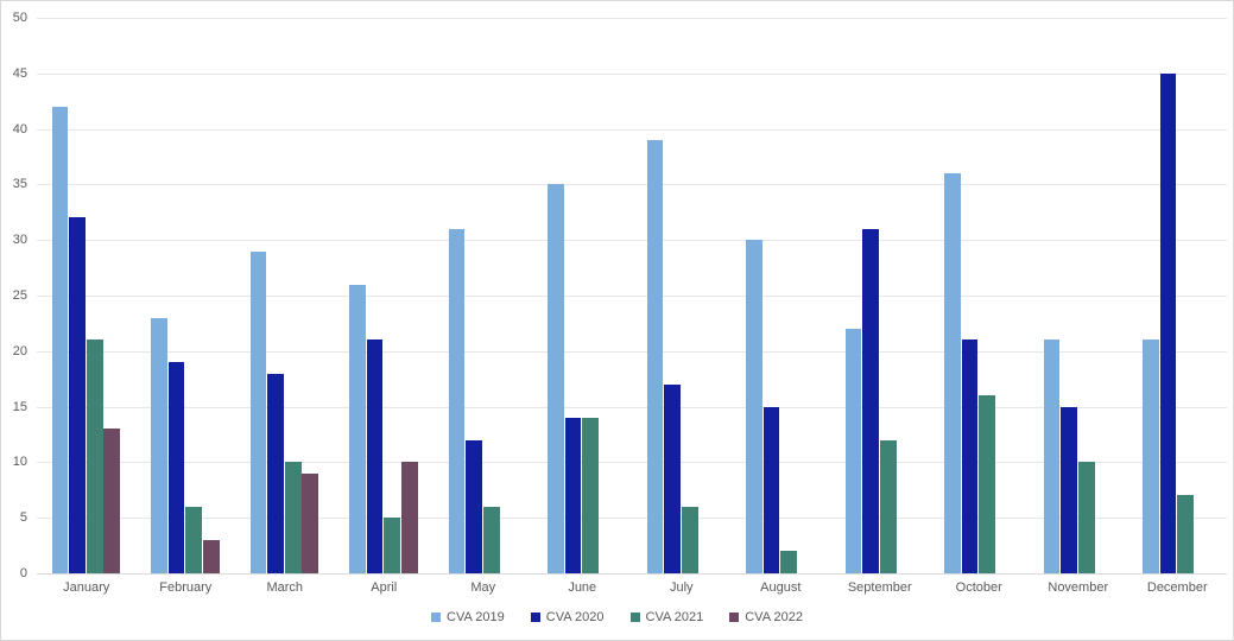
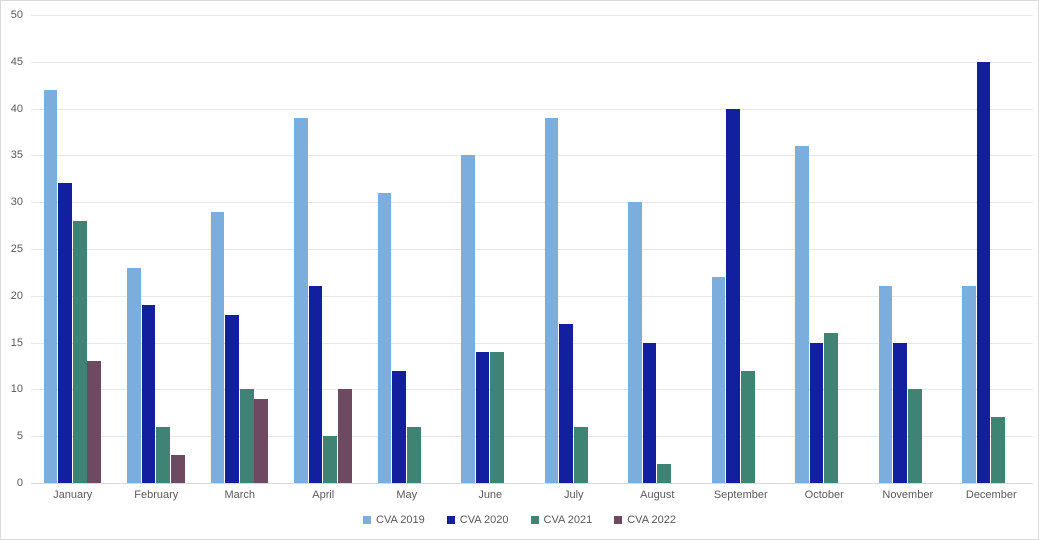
CVA 2021/January: 21 -> 28
CVA 2019/April: 26 -> 39
CVA 2020/September: 31 -> 40
CVA 2020/October: 21 -> 15
